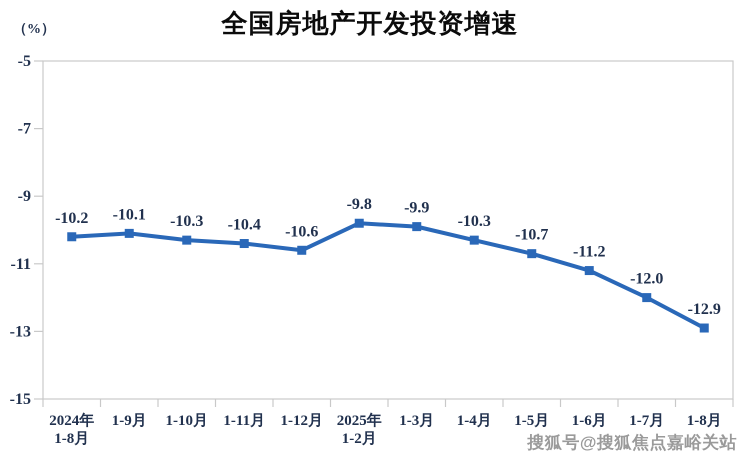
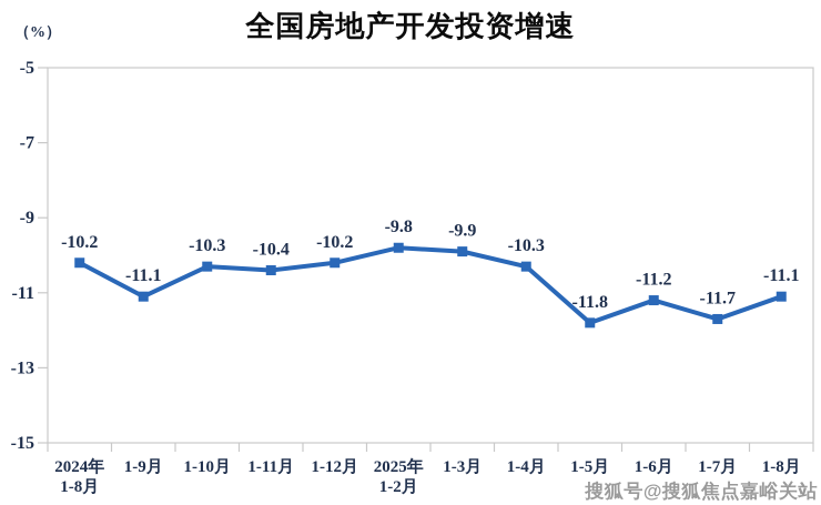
1-9月: -10.1 -> -11.1
1-12月: -10.6 -> -10.2
1-5月: -10.7 -> -11.8
1-7月: -12.0 -> -11.7
1-8月: -12.9 -> -11.1
